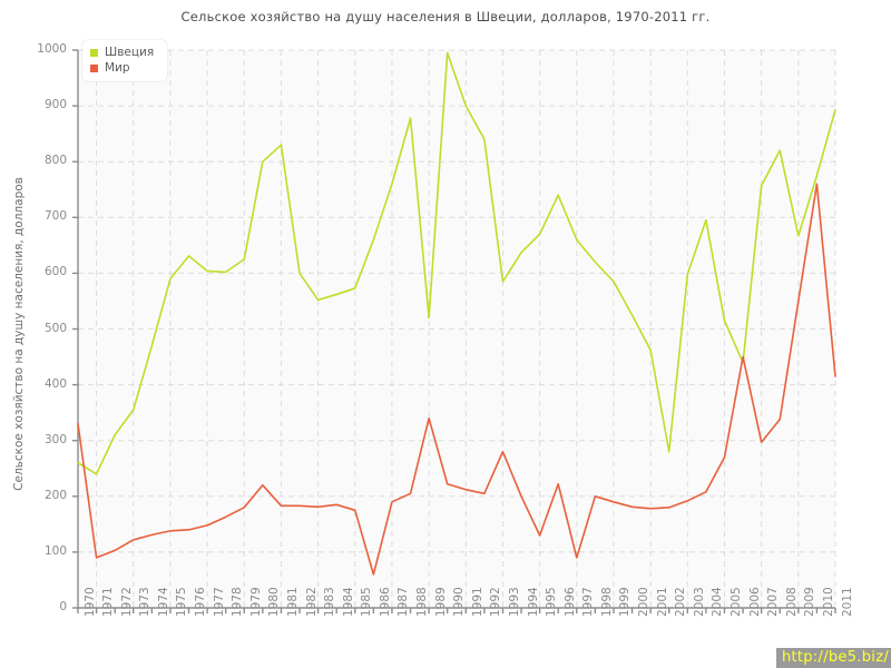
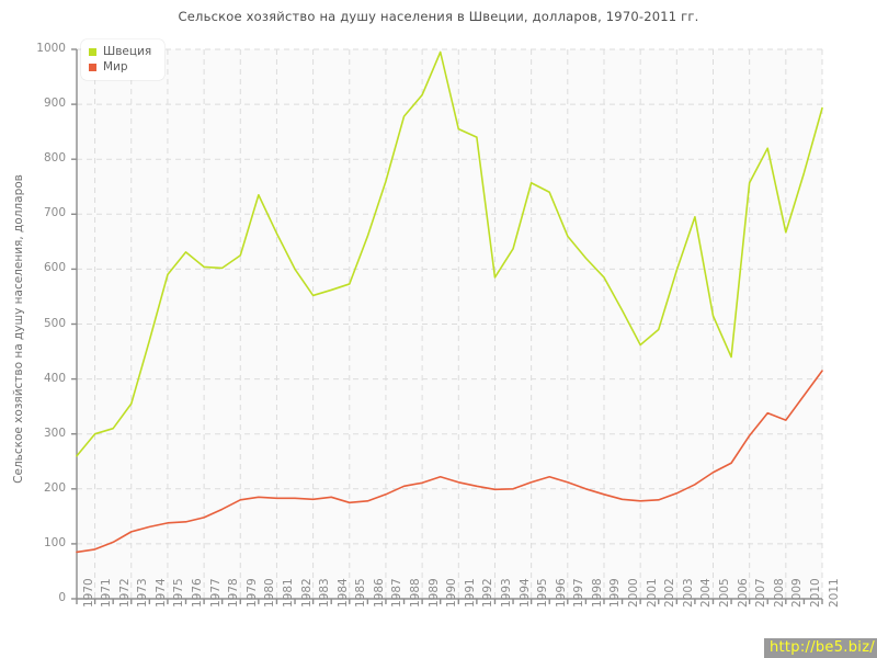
Мир/1970: 330 -> 80
Швеция/1971: 240 -> 300
Швеция/1980: 800 -> 740
Мир/1980: 220 -> 180
Швеция/1981: 830 -> 660
Мир/1986: 60 -> 180
Швеция/1989: 520 -> 920
Мир/1989: 340 -> 210
Швеция/1991: 900 -> 860
Мир/1993: 280 -> 200
Швеция/1995: 670 -> 760
Мир/1995: 130 -> 210
Мир/1997: 90 -> 210
Швеция/2002: 280 -> 490
Мир/2005: 270 -> 230
Мир/2006: 450 -> 250
Мир/2009: 550 -> 320
Мир/2010: 760 -> 370
